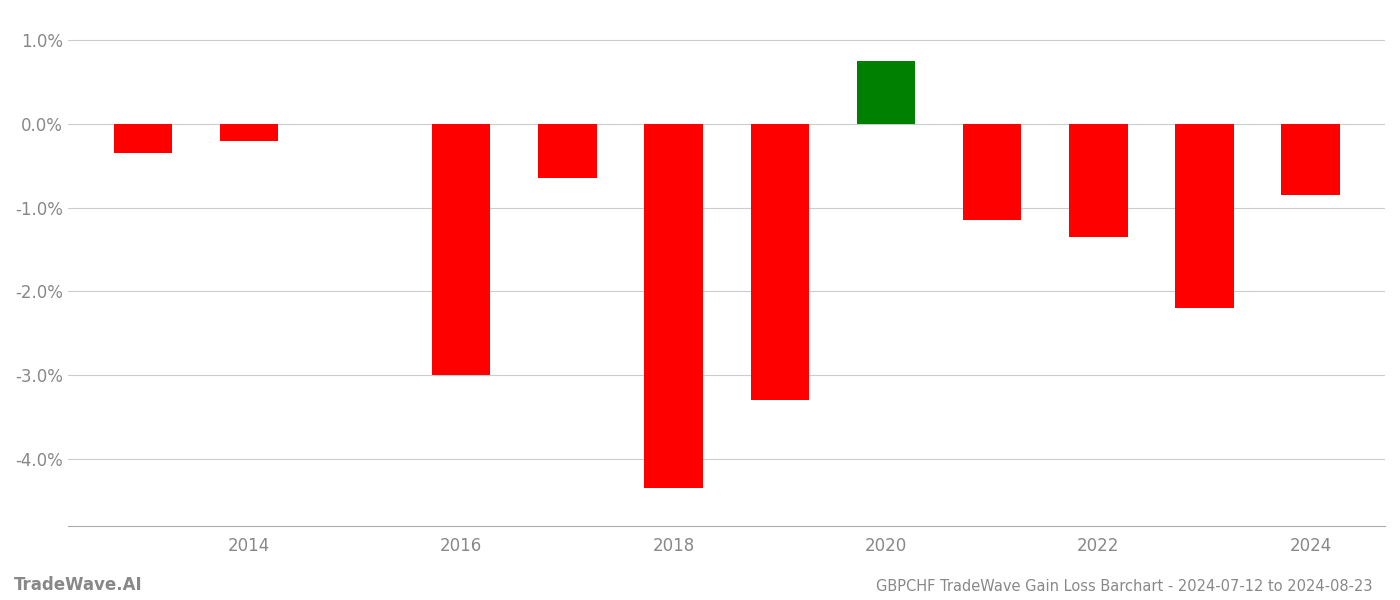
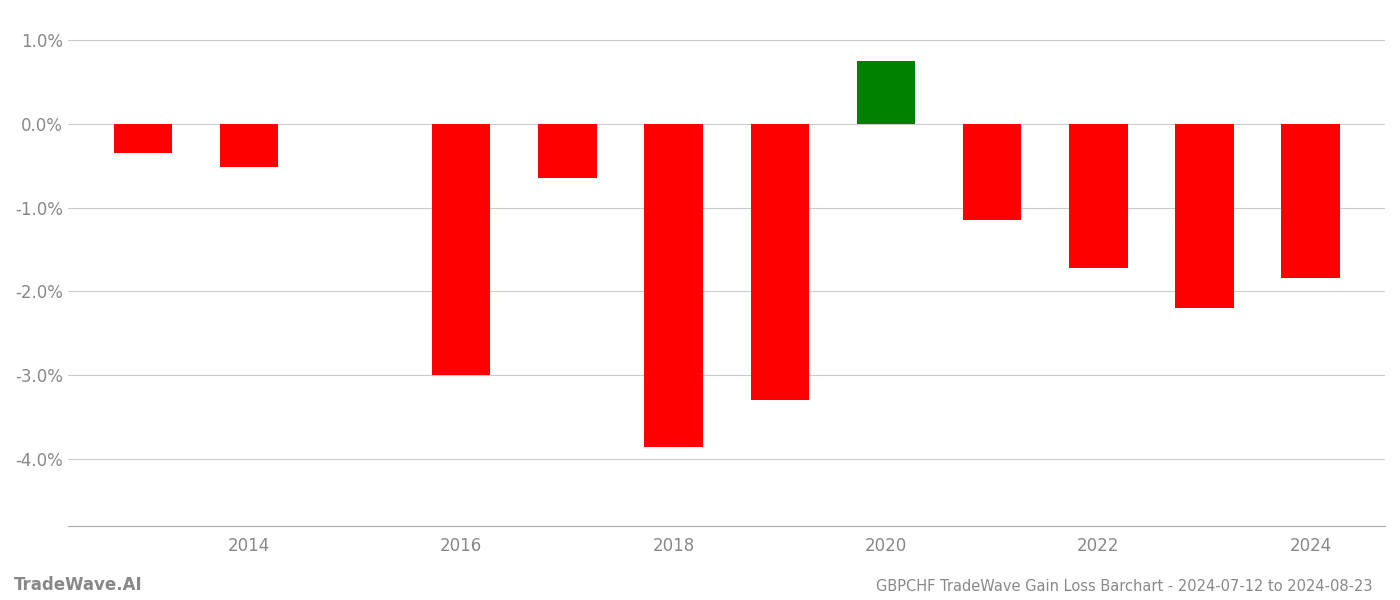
2014: -0.20% -> -0.52%
2018: -4.35% -> -3.86%
2022: -1.35% -> -1.72%
2024: -0.85% -> -1.84%
